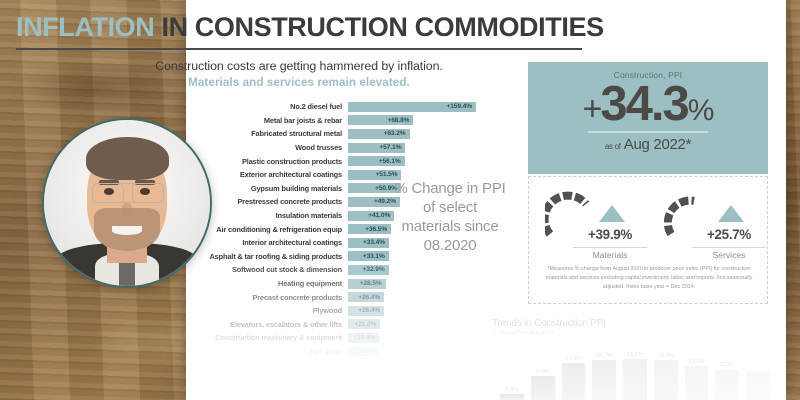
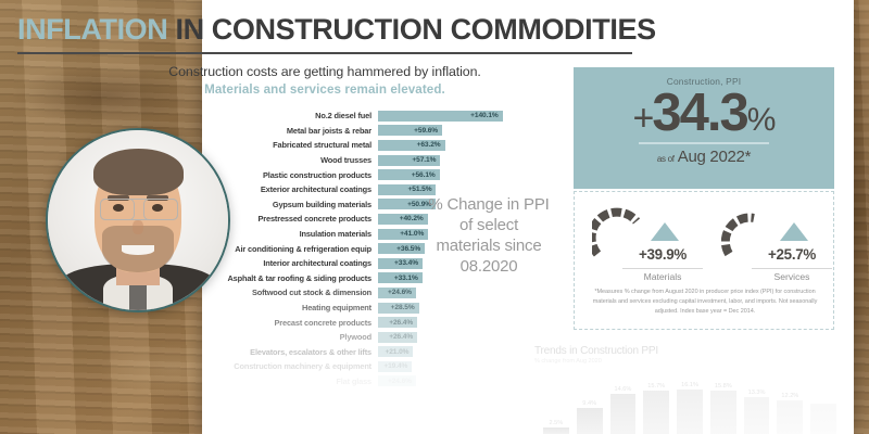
% Change in PPI of select materials since 08.2020/No.2 diesel fuel: +159.4% -> +140.1%
% Change in PPI of select materials since 08.2020/Metal bar joists & rebar: +68.8% -> +59.6%
% Change in PPI of select materials since 08.2020/Prestressed concrete products: +49.2% -> +40.2%
% Change in PPI of select materials since 08.2020/Softwood cut stock & dimension: +32.9% -> +24.6%
% Change in PPI of select materials since 08.2020/Flat glass: +18.0% -> +24.6%
